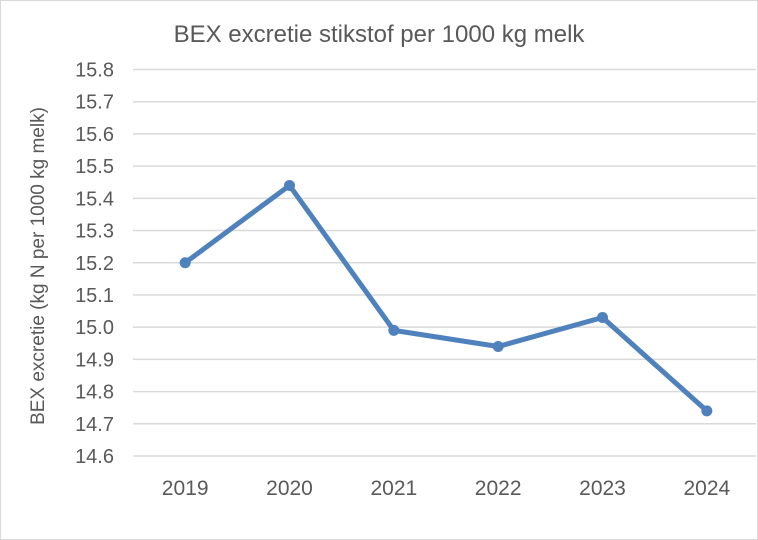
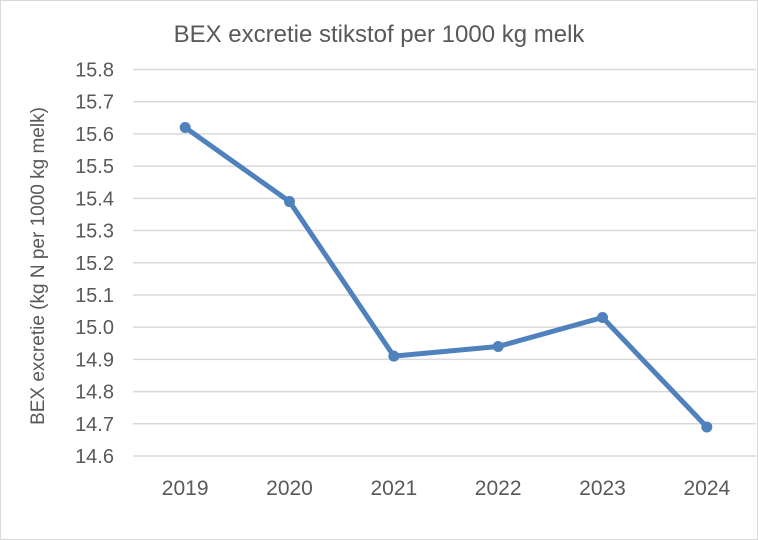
2019: 15.20 -> 15.62
2020: 15.44 -> 15.39
2021: 14.99 -> 14.91
2024: 14.74 -> 14.69
